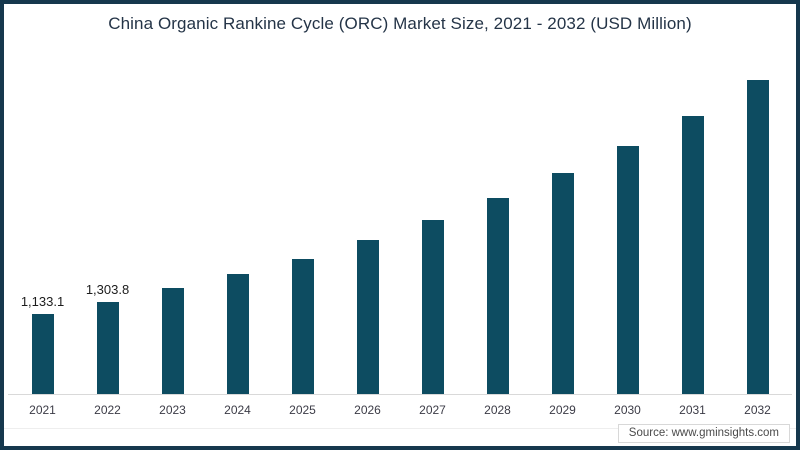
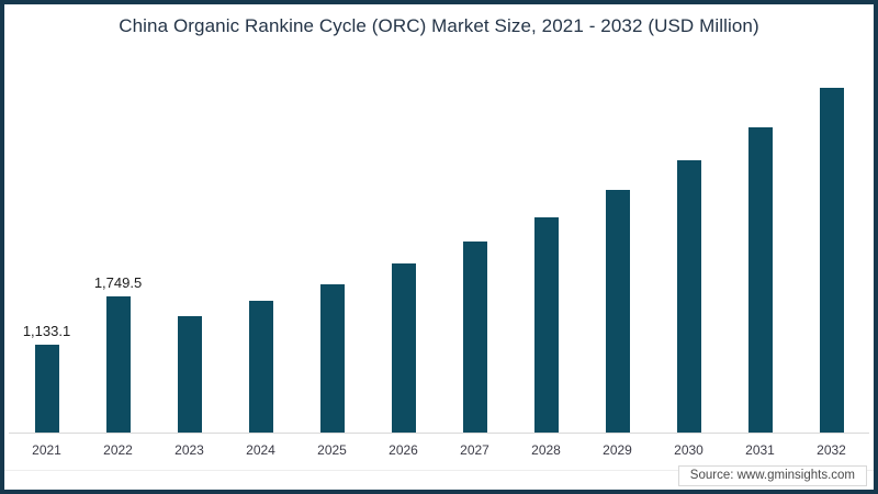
2022: 1,303.8 -> 1,749.5
